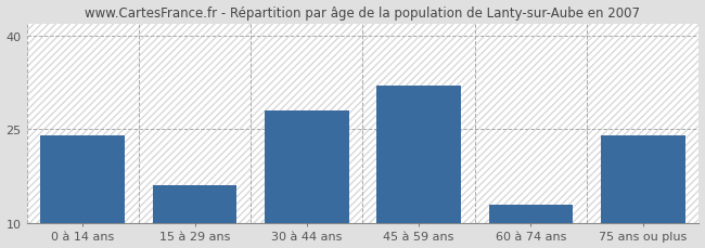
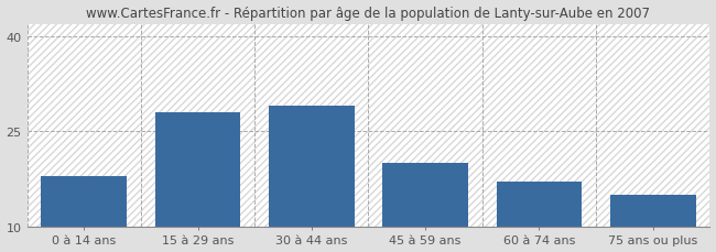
0 à 14 ans: 24 -> 18
15 à 29 ans: 16 -> 28
30 à 44 ans: 28 -> 29
45 à 59 ans: 32 -> 20
60 à 74 ans: 13 -> 17
75 ans ou plus: 24 -> 15
